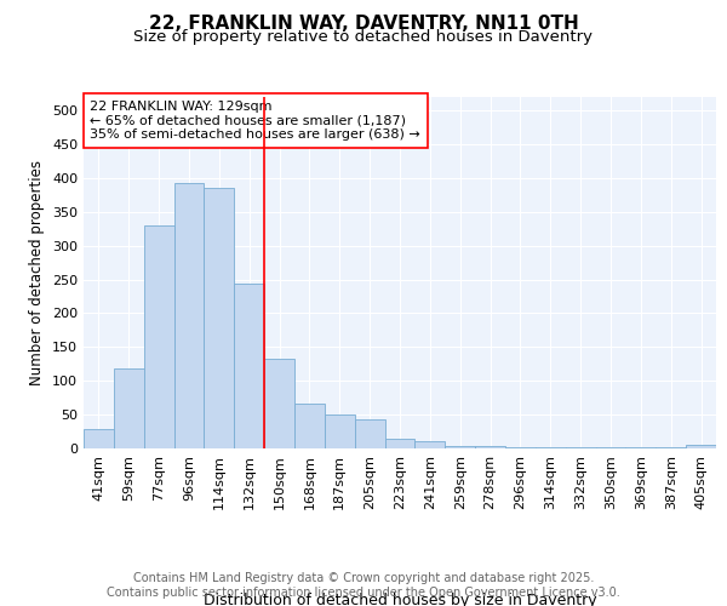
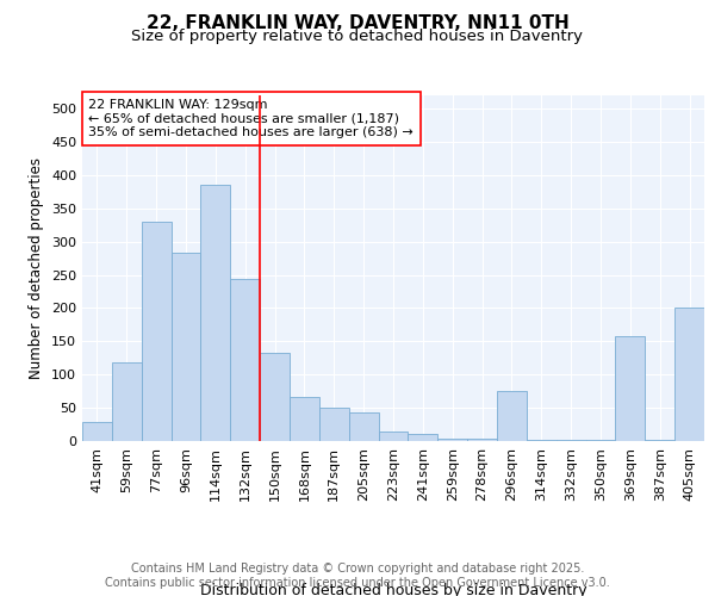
96sqm: 393 -> 284
296sqm: 2 -> 76
369sqm: 1 -> 158
405sqm: 6 -> 200
